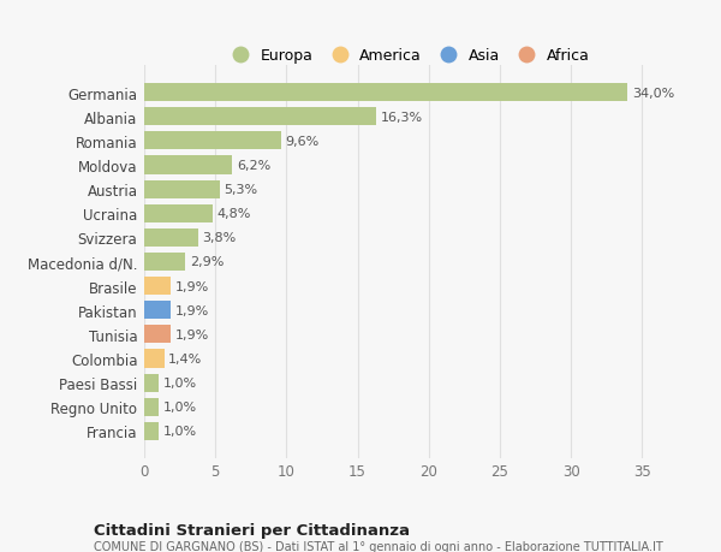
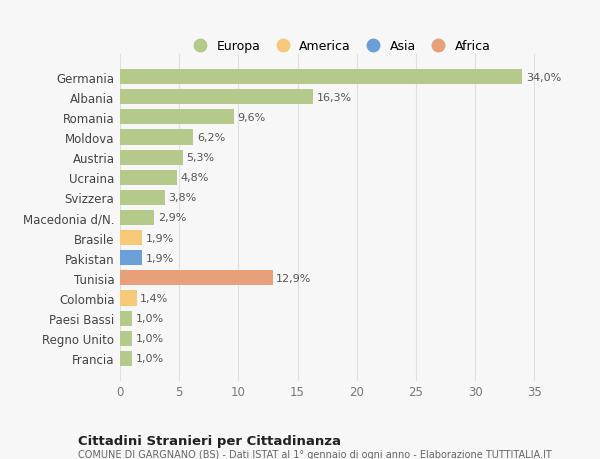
Tunisia: 1,9% -> 12,9%
